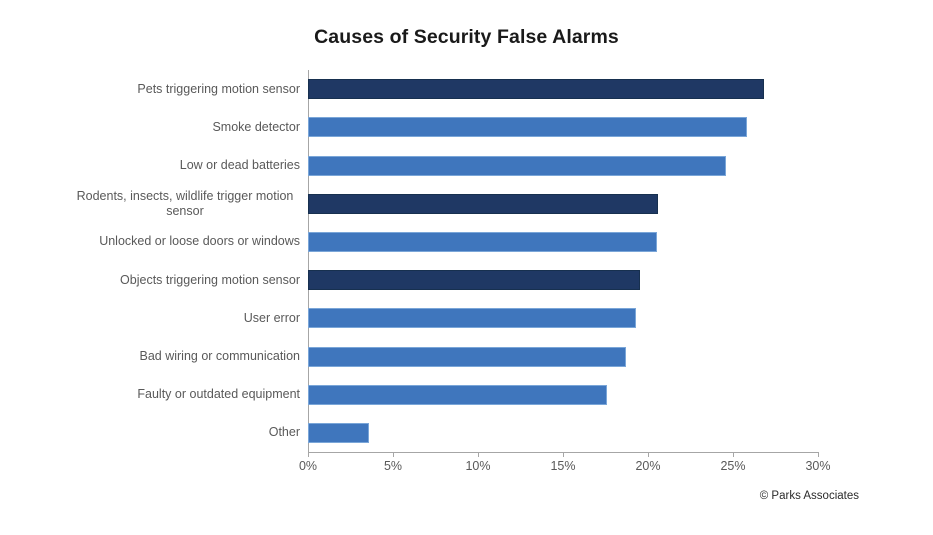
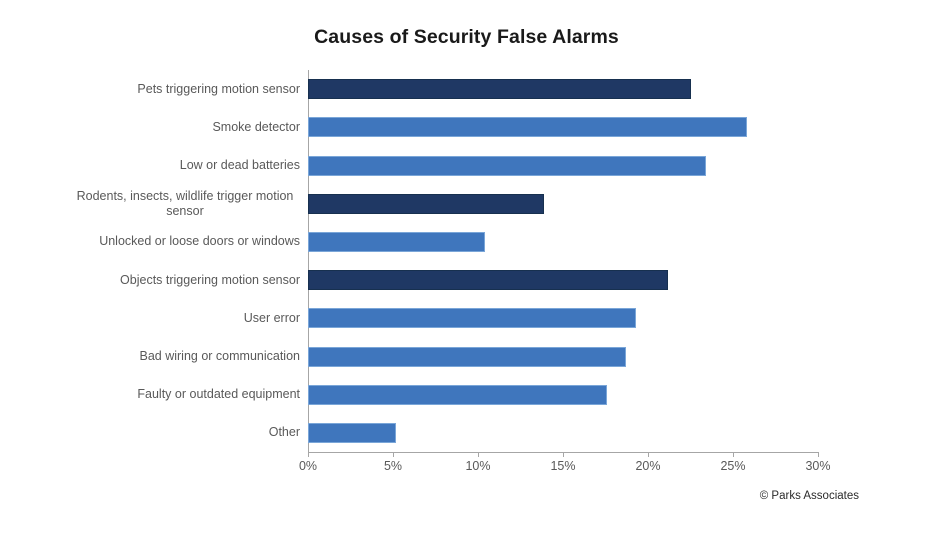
Pets triggering motion sensor: 26.8% -> 22.5%
Low or dead batteries: 24.6% -> 23.4%
Rodents, insects, wildlife trigger motion sensor: 20.6% -> 13.9%
Unlocked or loose doors or windows: 20.5% -> 10.4%
Objects triggering motion sensor: 19.5% -> 21.2%
Other: 3.6% -> 5.2%
